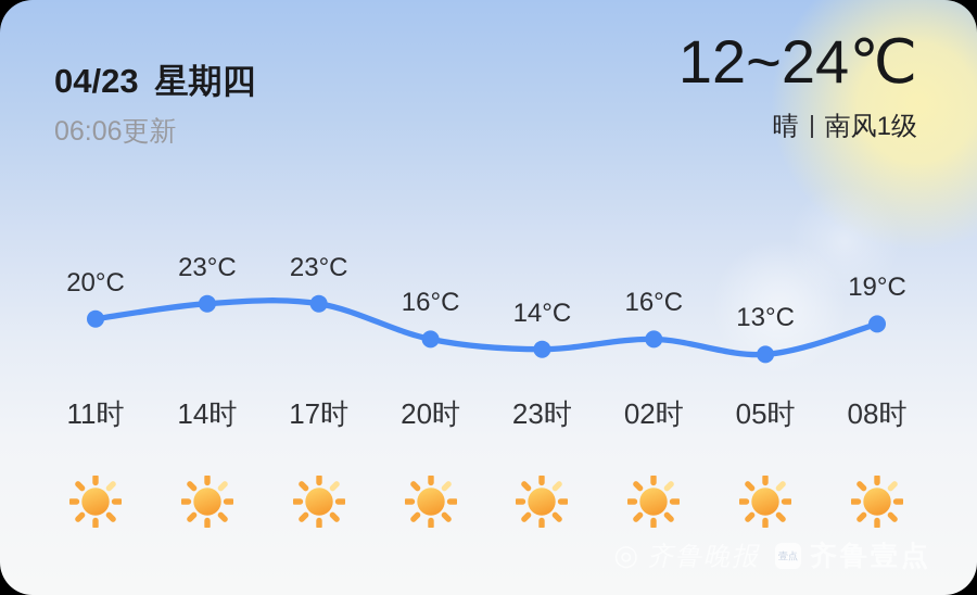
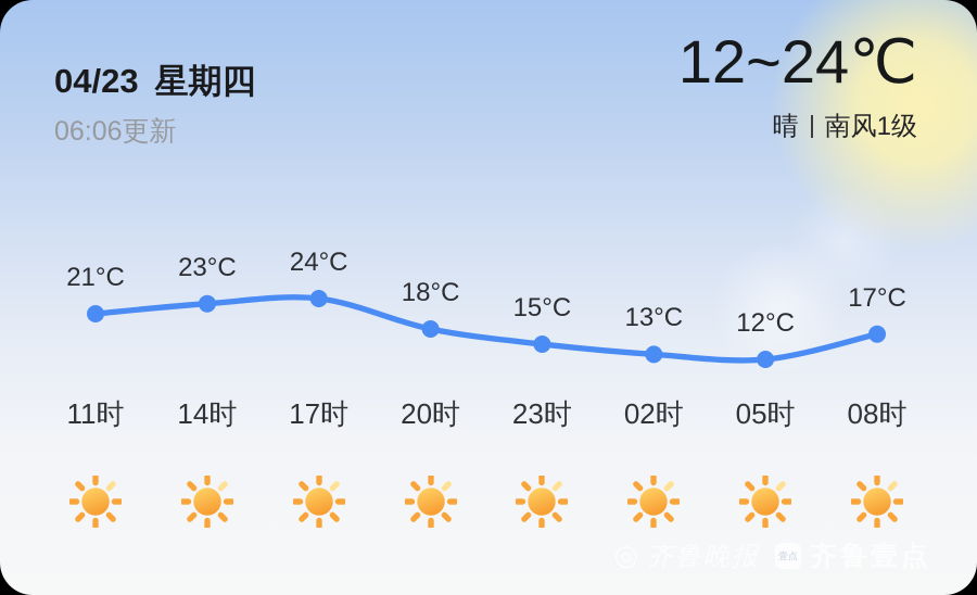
11时: 20°C -> 21°C
17时: 23°C -> 24°C
20时: 16°C -> 18°C
23时: 14°C -> 15°C
02时: 16°C -> 13°C
05时: 13°C -> 12°C
08时: 19°C -> 17°C
